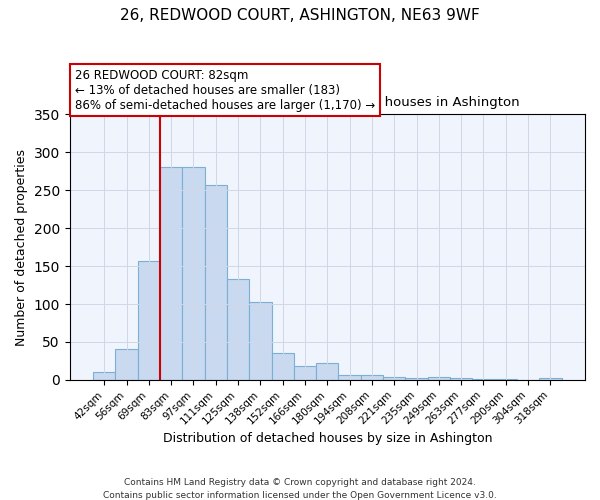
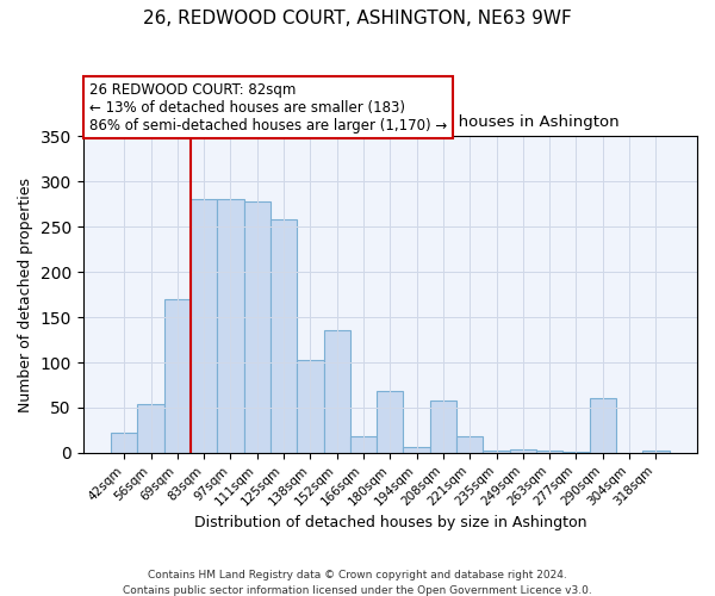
42sqm: 10 -> 22
56sqm: 41 -> 54
69sqm: 157 -> 170
111sqm: 257 -> 278
125sqm: 133 -> 258
152sqm: 35 -> 136
180sqm: 22 -> 68
208sqm: 6 -> 58
221sqm: 4 -> 18
290sqm: 1 -> 60
